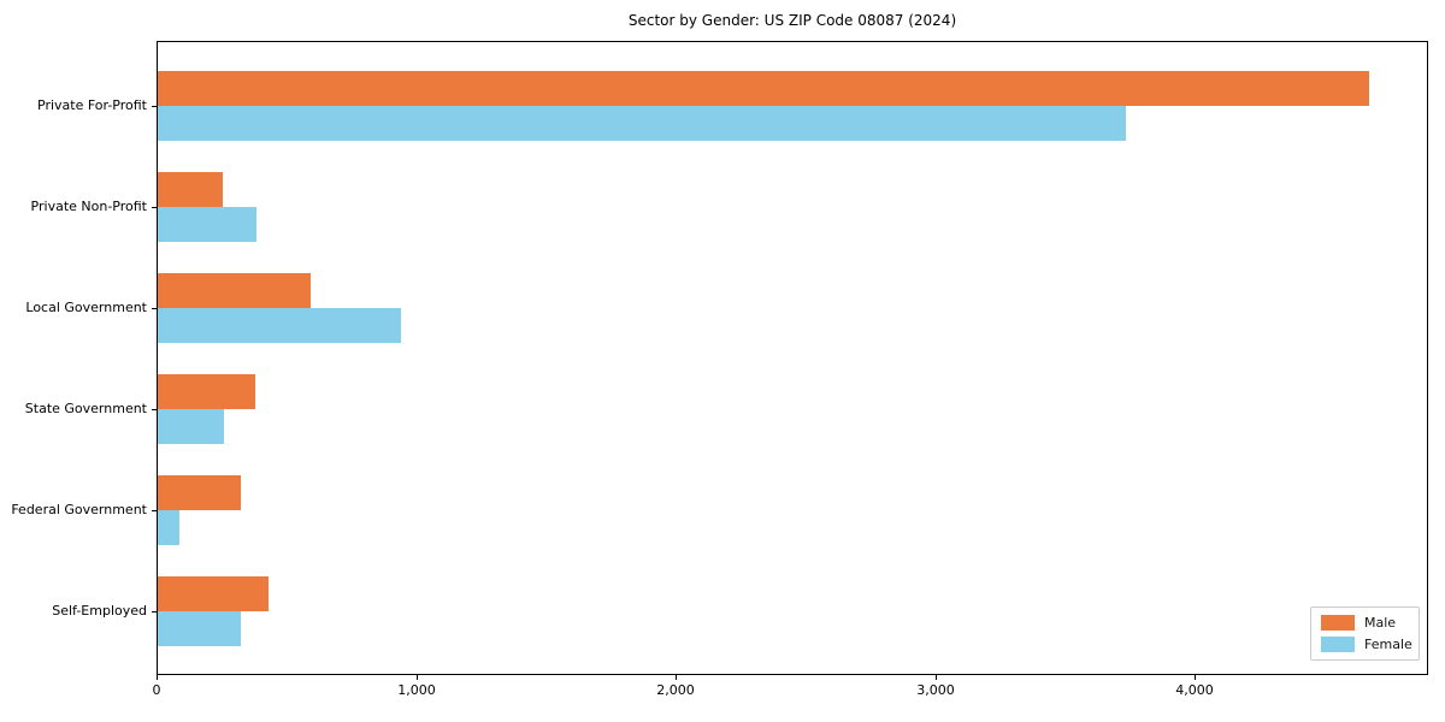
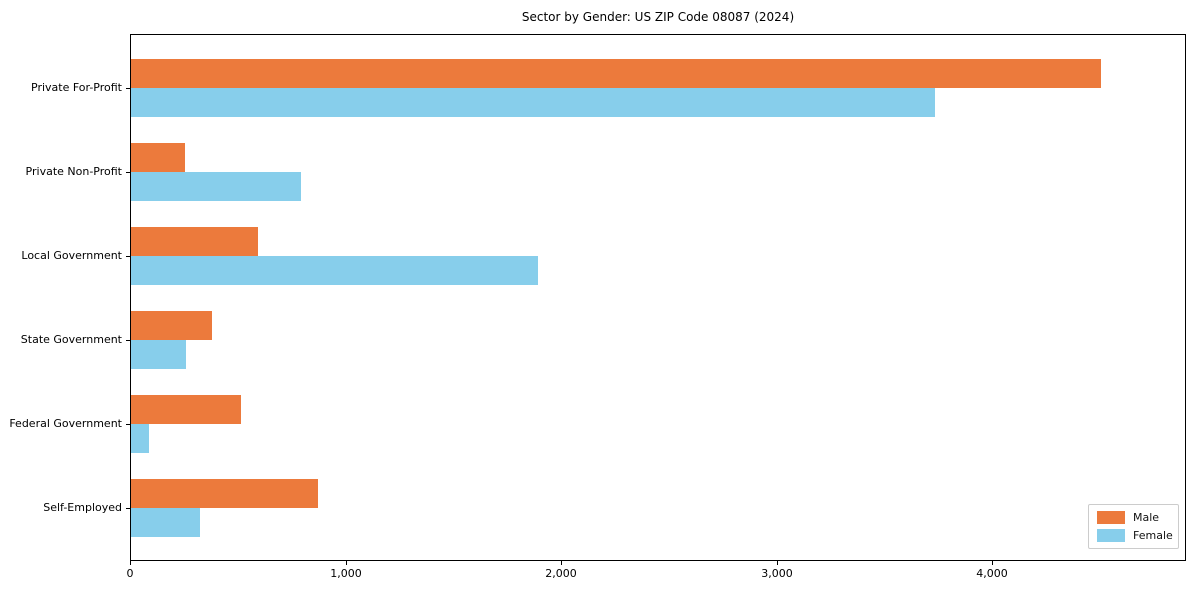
Male/Private For-Profit: 4670 -> 4500
Female/Private Non-Profit: 380 -> 790
Female/Local Government: 940 -> 1890
Male/Federal Government: 320 -> 510
Male/Self-Employed: 420 -> 870
